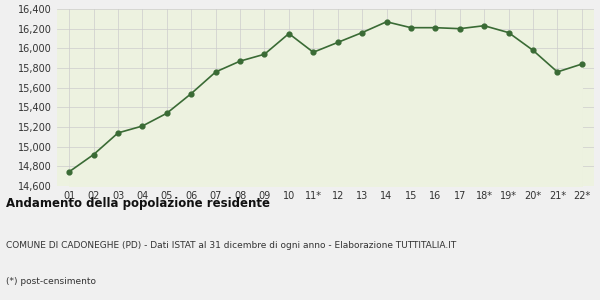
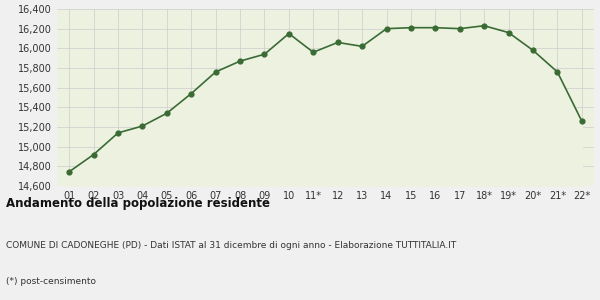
13: 16,160 -> 16,020
14: 16,270 -> 16,200
22*: 15,840 -> 15,260
